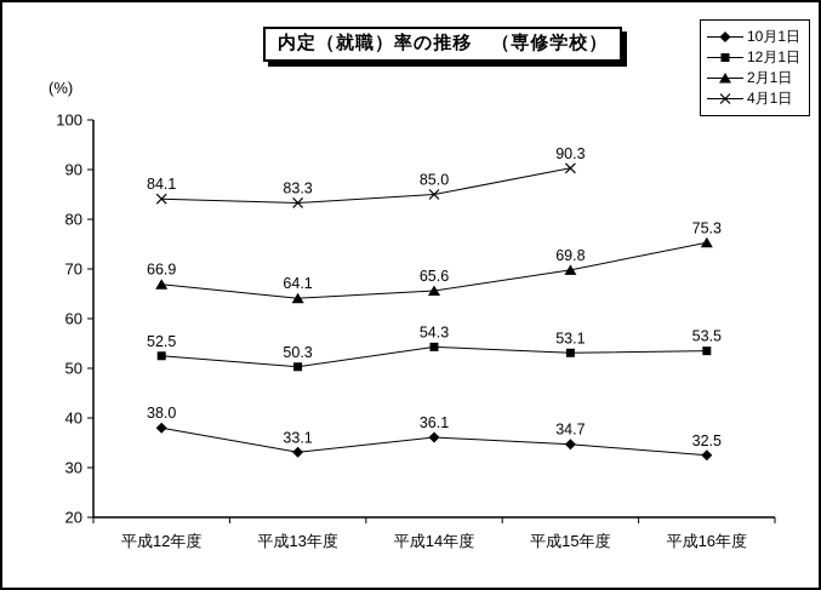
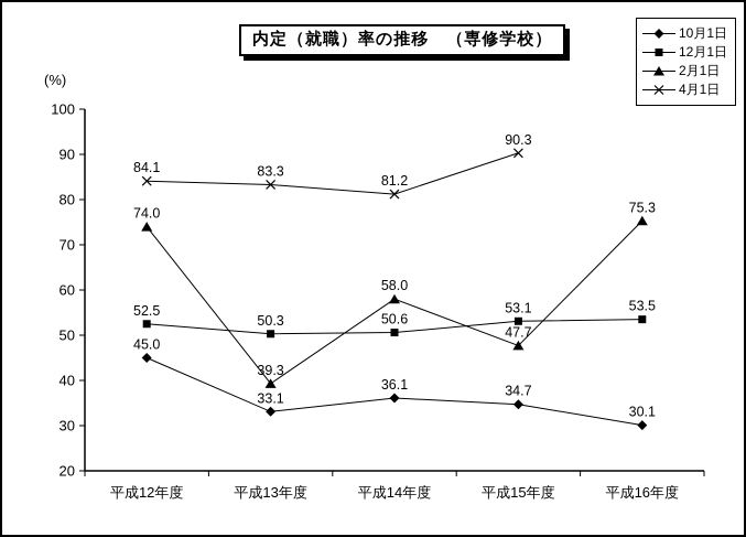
10月1日/平成12年度: 38.0 -> 45.0
2月1日/平成12年度: 66.9 -> 74.0
2月1日/平成13年度: 64.1 -> 39.3
12月1日/平成14年度: 54.3 -> 50.6
2月1日/平成14年度: 65.6 -> 58.0
4月1日/平成14年度: 85.0 -> 81.2
2月1日/平成15年度: 69.8 -> 47.7
10月1日/平成16年度: 32.5 -> 30.1
